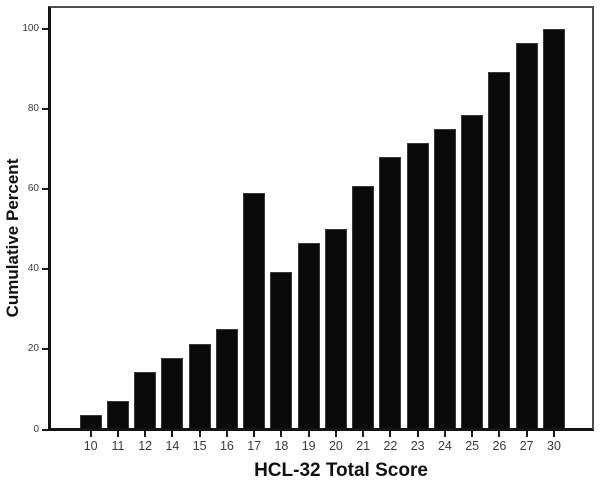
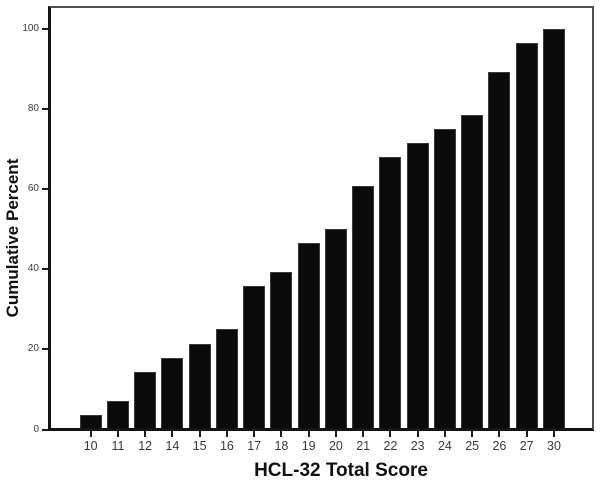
17: 59 -> 36
